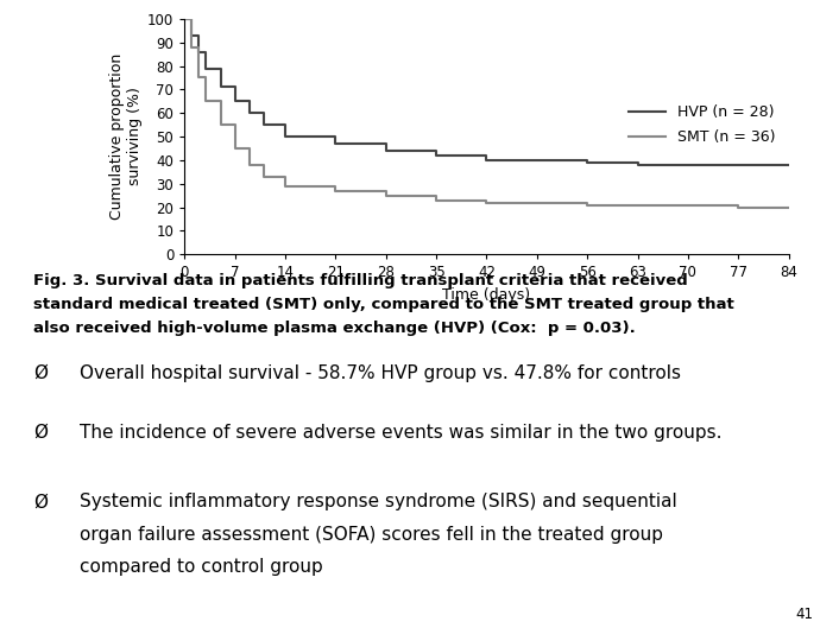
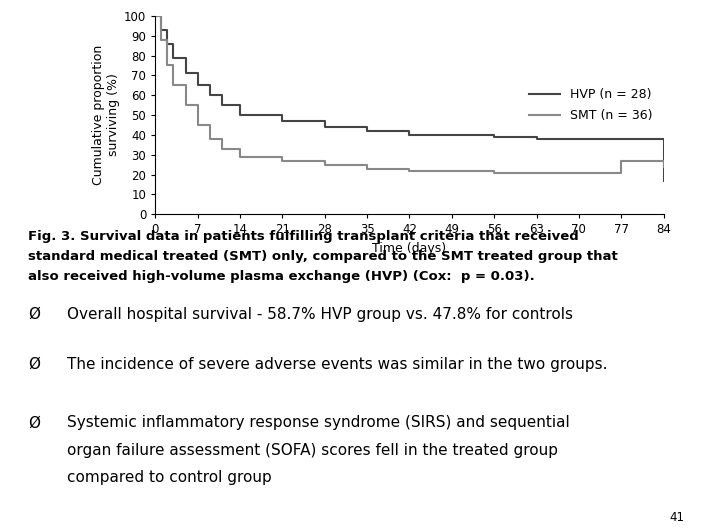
SMT (n = 36)/77: 20 -> 27
HVP (n = 28)/84: 38 -> 17
SMT (n = 36)/84: 20 -> 24
